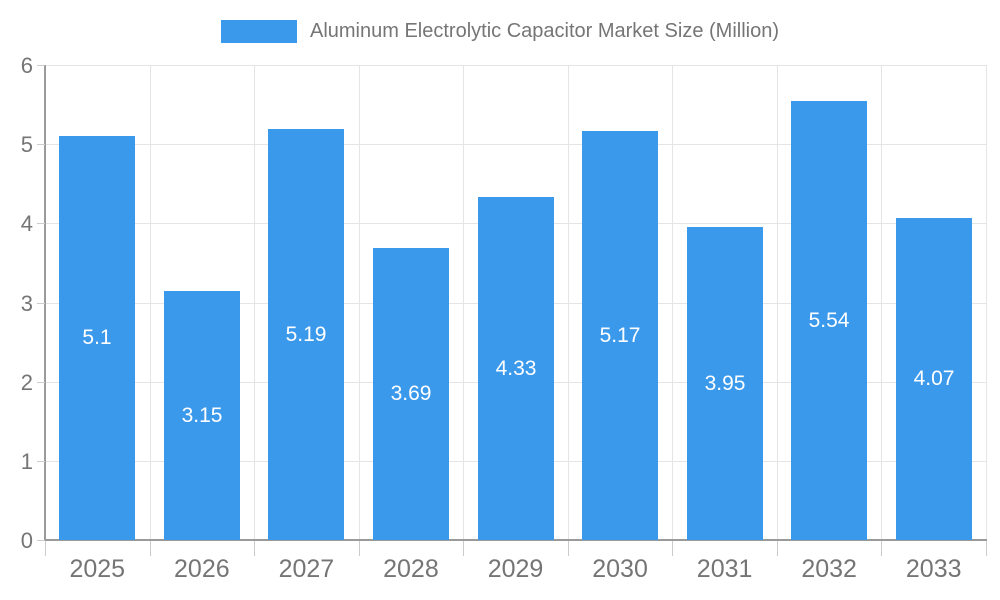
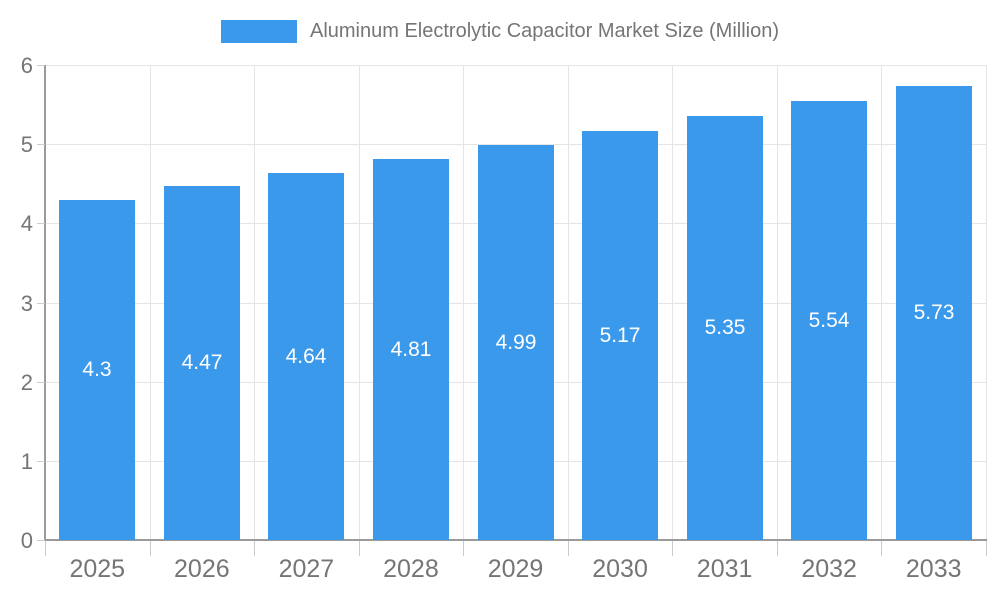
2025: 5.1 -> 4.3
2026: 3.15 -> 4.47
2027: 5.19 -> 4.64
2028: 3.69 -> 4.81
2029: 4.33 -> 4.99
2031: 3.95 -> 5.35
2033: 4.07 -> 5.73
